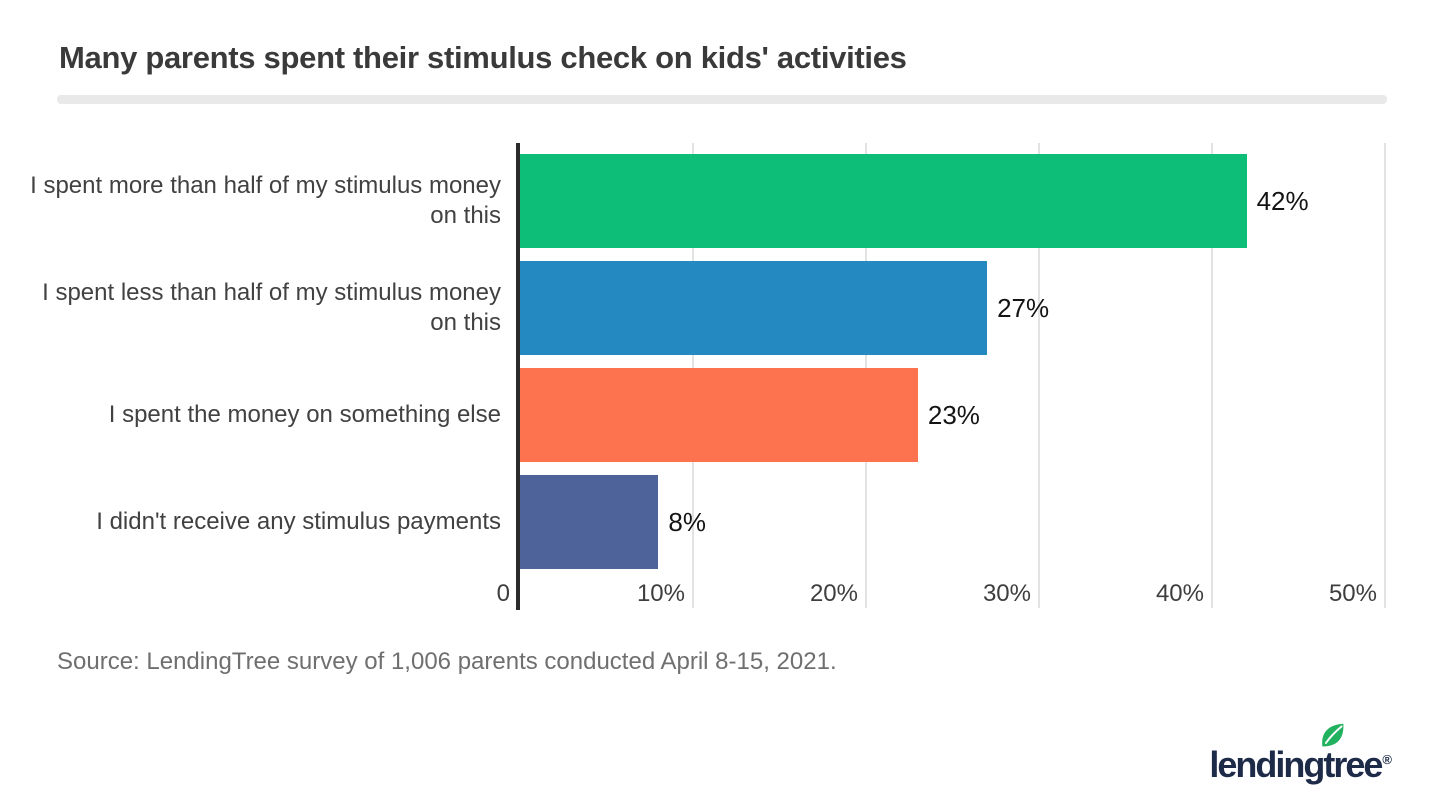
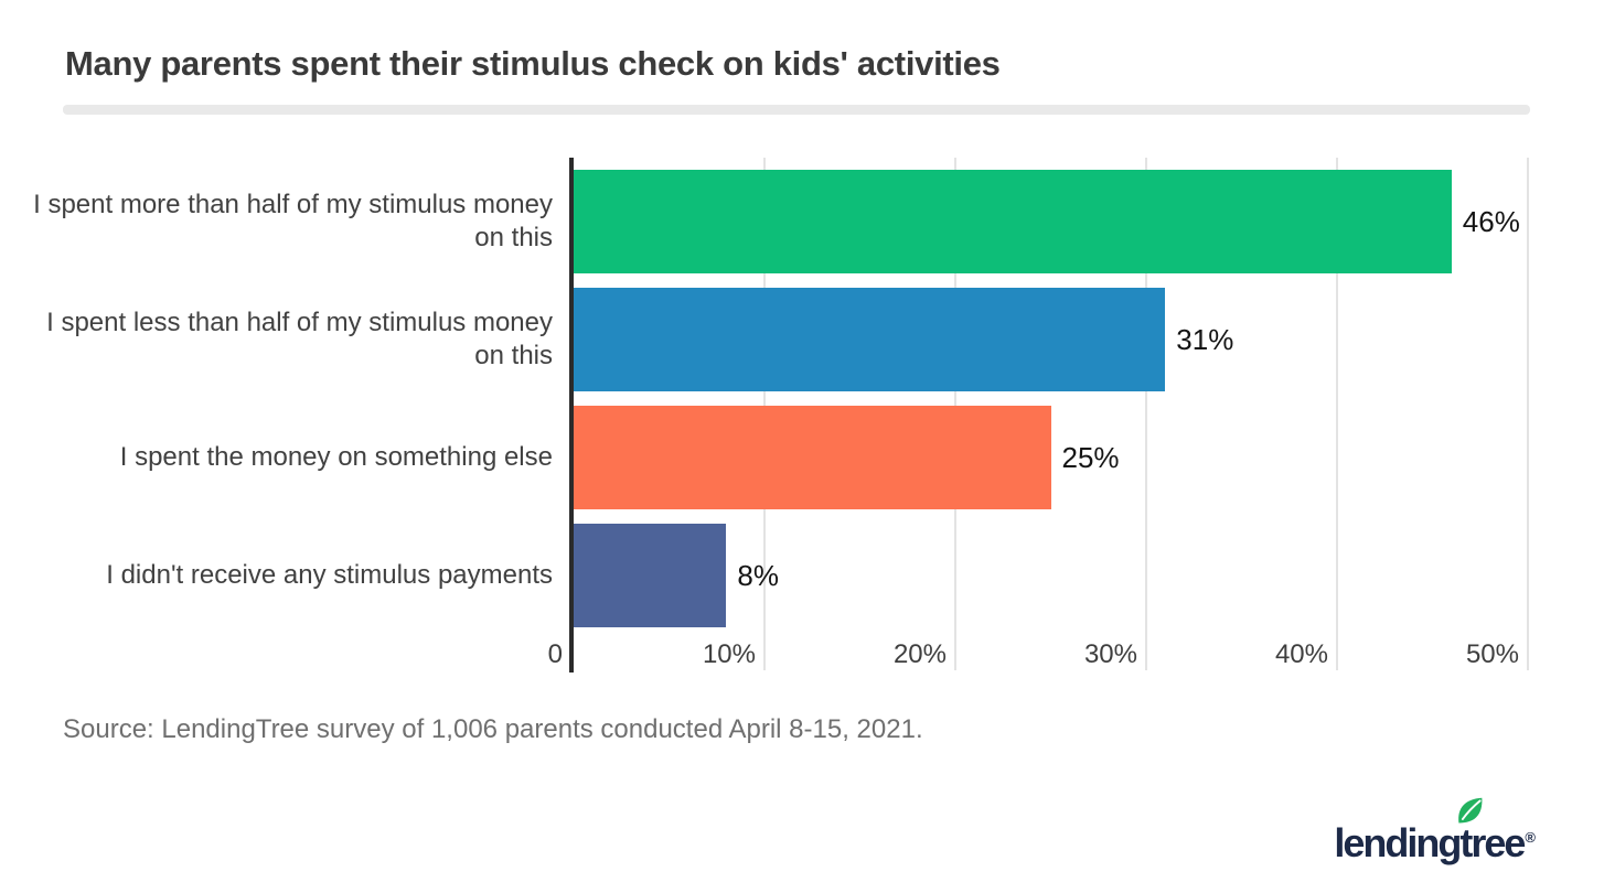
I spent more than half of my stimulus money on this: 42% -> 46%
I spent less than half of my stimulus money on this: 27% -> 31%
I spent the money on something else: 23% -> 25%
